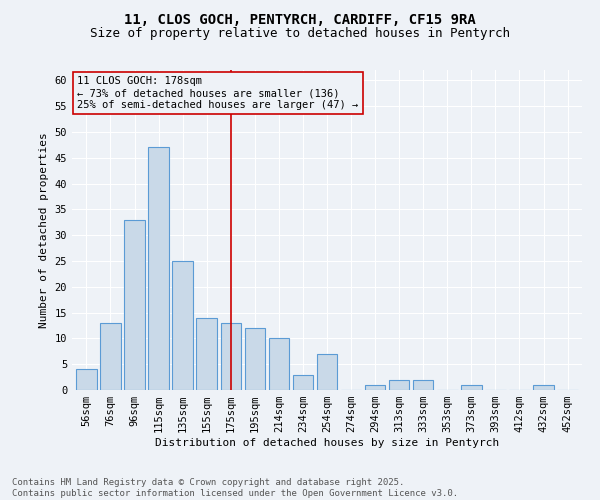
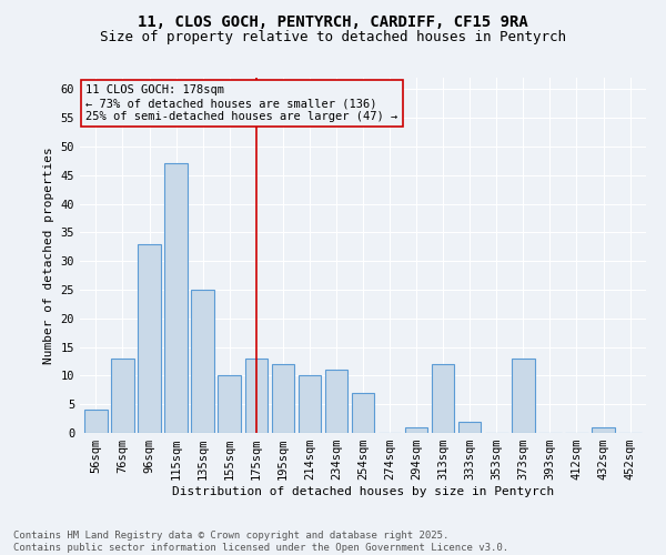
155sqm: 14 -> 10
234sqm: 3 -> 11
313sqm: 2 -> 12
373sqm: 1 -> 13
